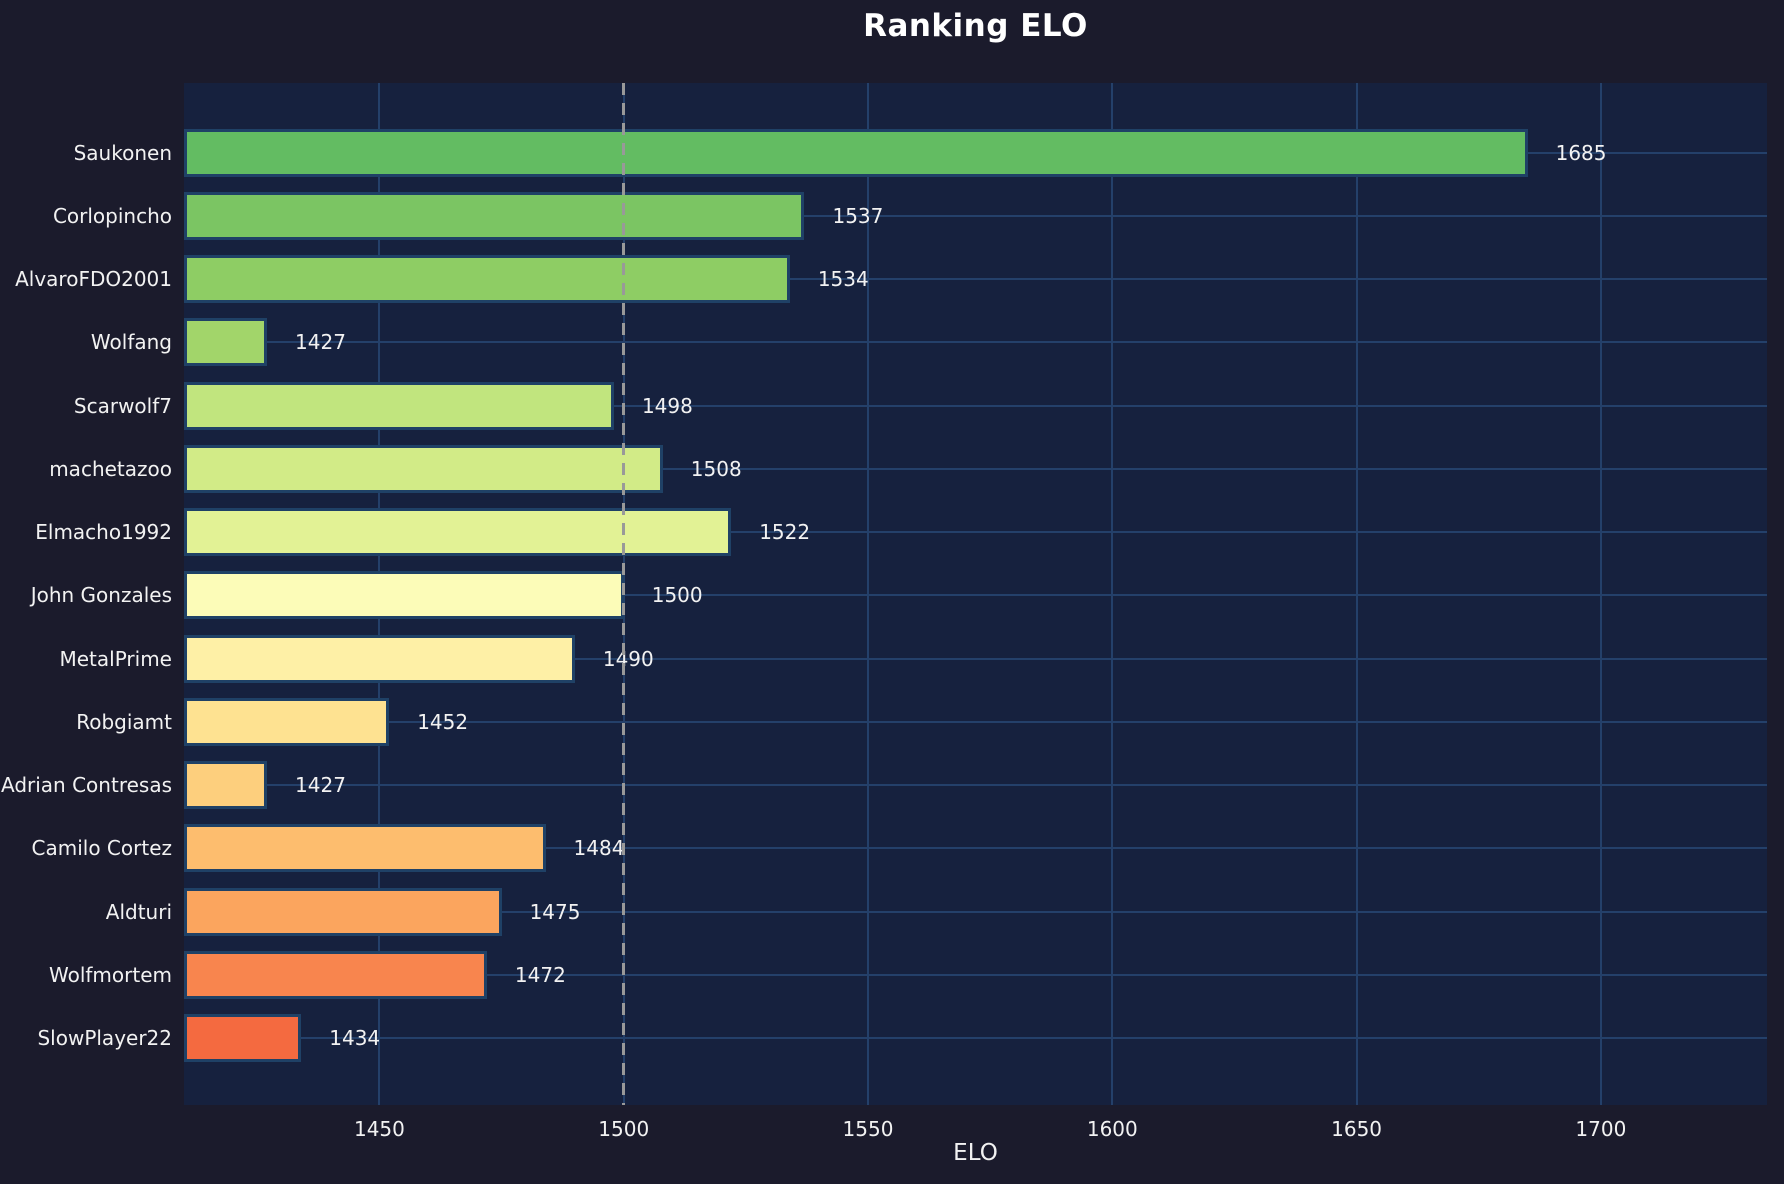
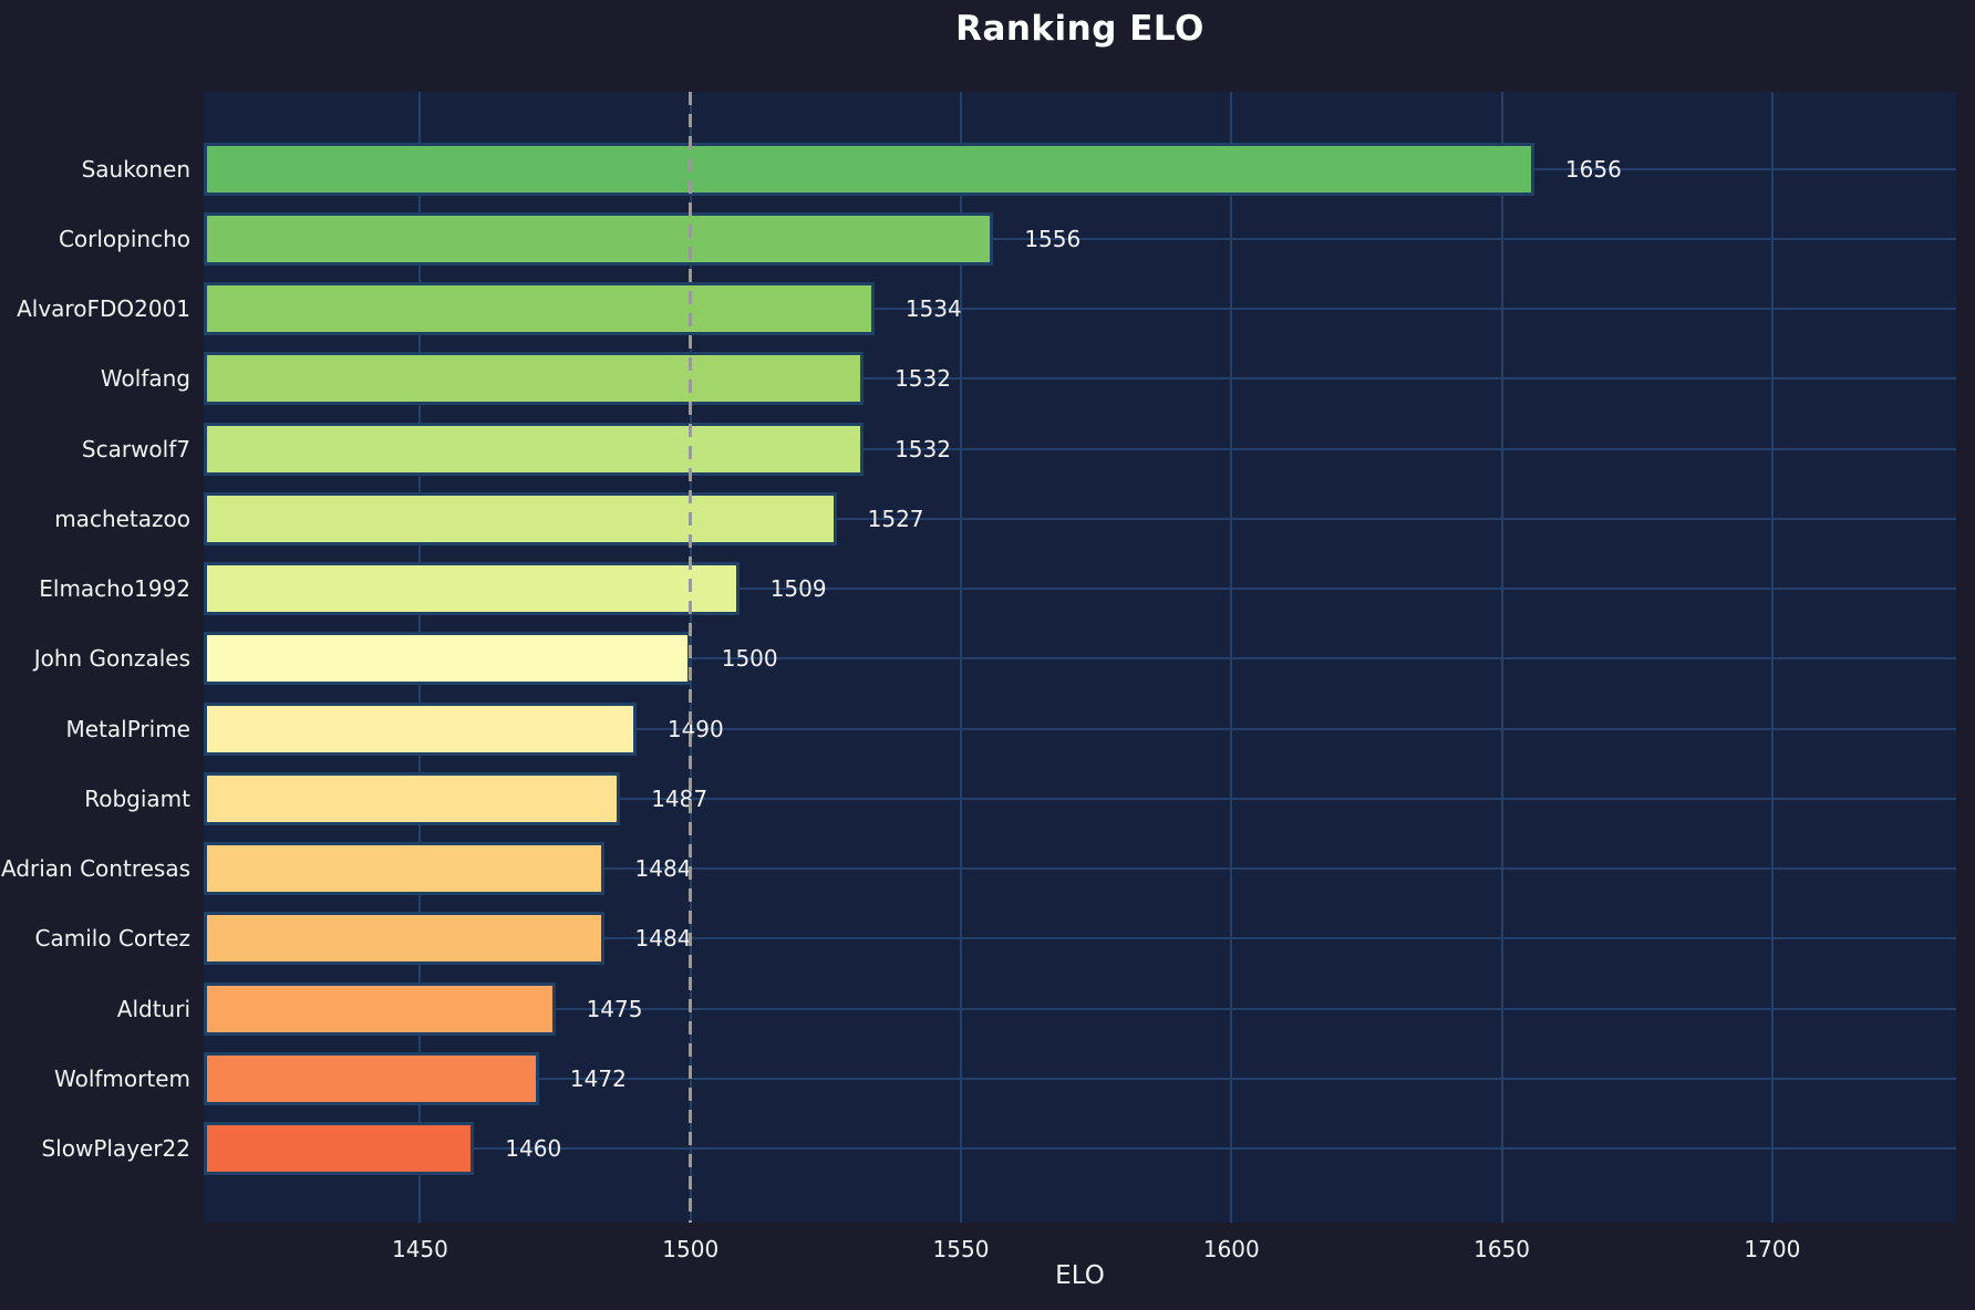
Saukonen: 1685 -> 1656
Corlopincho: 1537 -> 1556
Wolfang: 1427 -> 1532
Scarwolf7: 1498 -> 1532
machetazoo: 1508 -> 1527
Elmacho1992: 1522 -> 1509
Robgiamt: 1452 -> 1487
Adrian Contresas: 1427 -> 1484
SlowPlayer22: 1434 -> 1460
